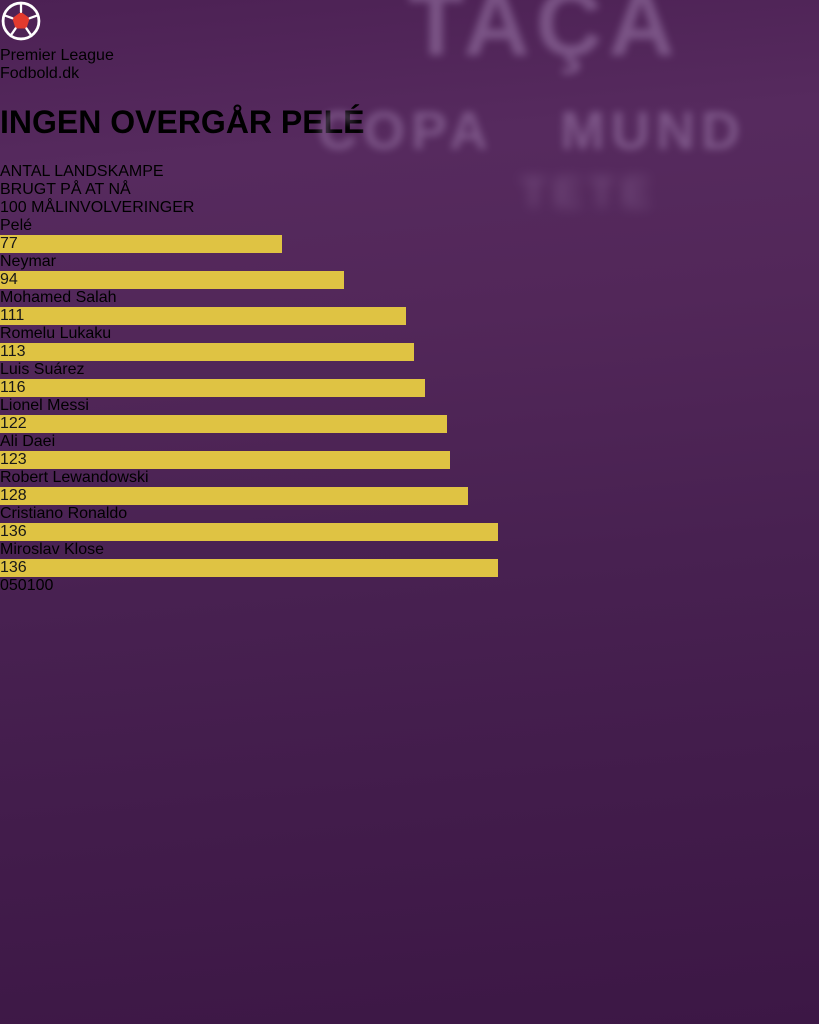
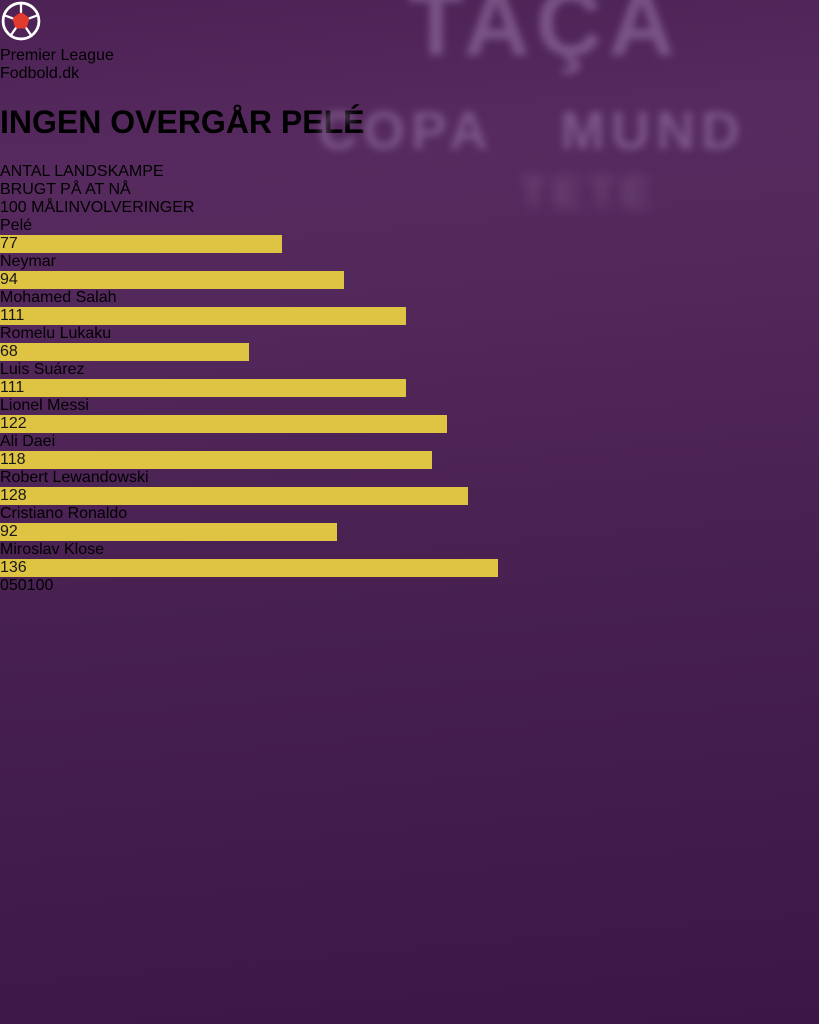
Romelu Lukaku: 113 -> 68
Luis Suárez: 116 -> 111
Ali Daei: 123 -> 118
Cristiano Ronaldo: 136 -> 92
